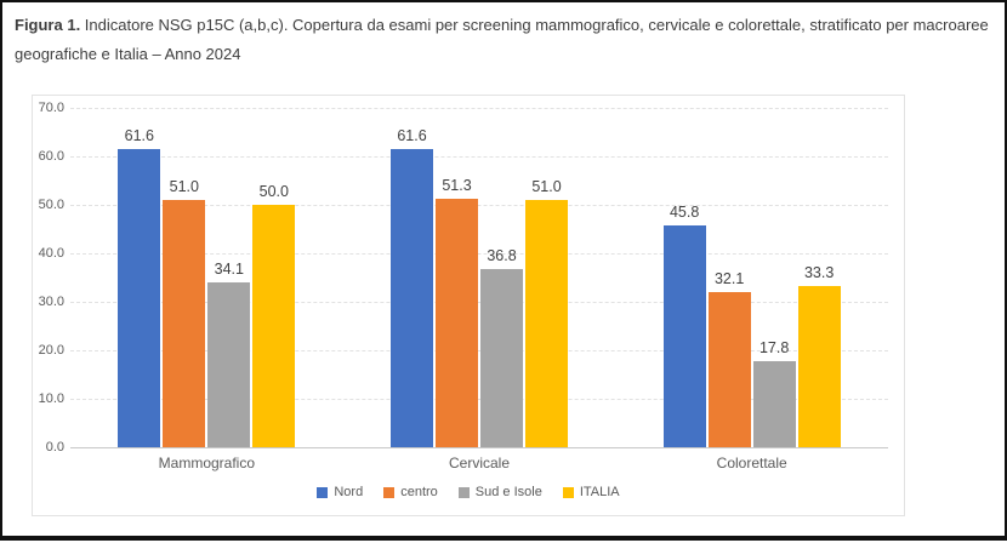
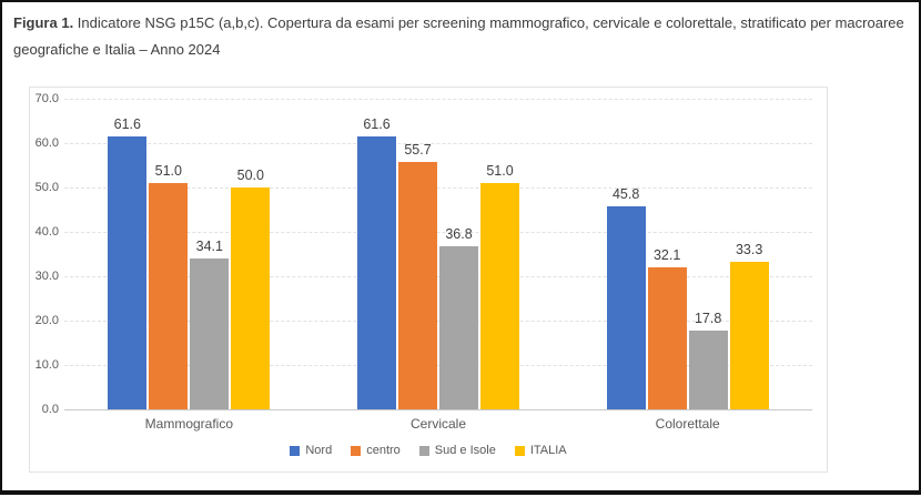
centro/Cervicale: 51.3 -> 55.7
